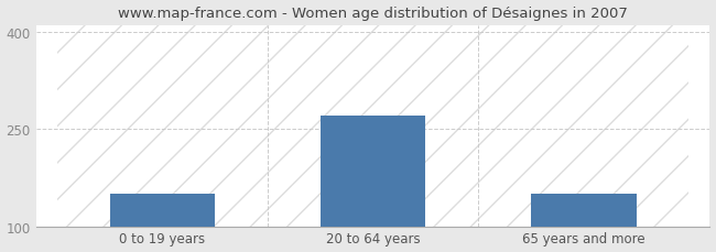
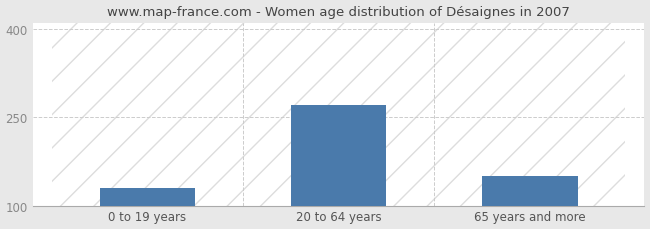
0 to 19 years: 150 -> 130
